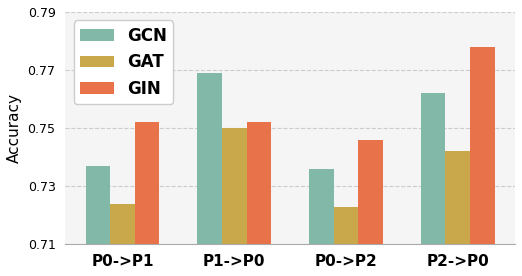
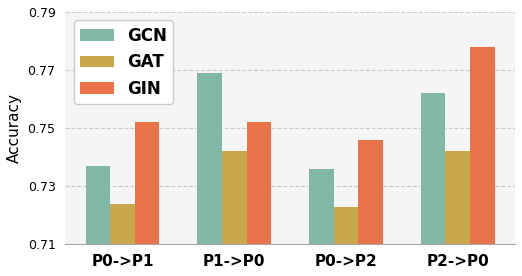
GAT/P1->P0: 0.750 -> 0.742
